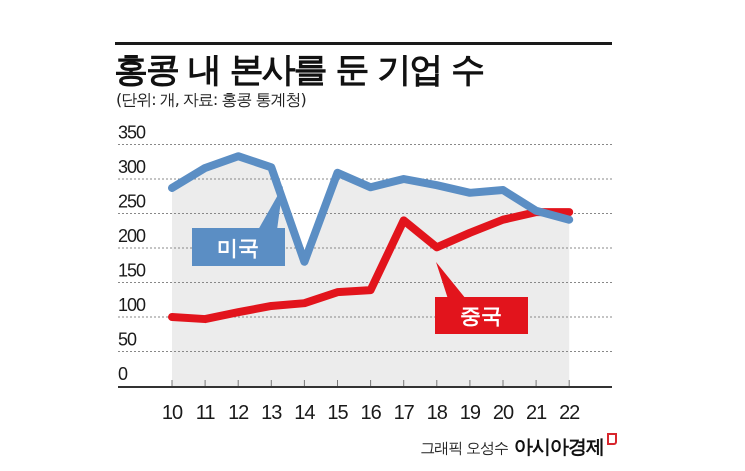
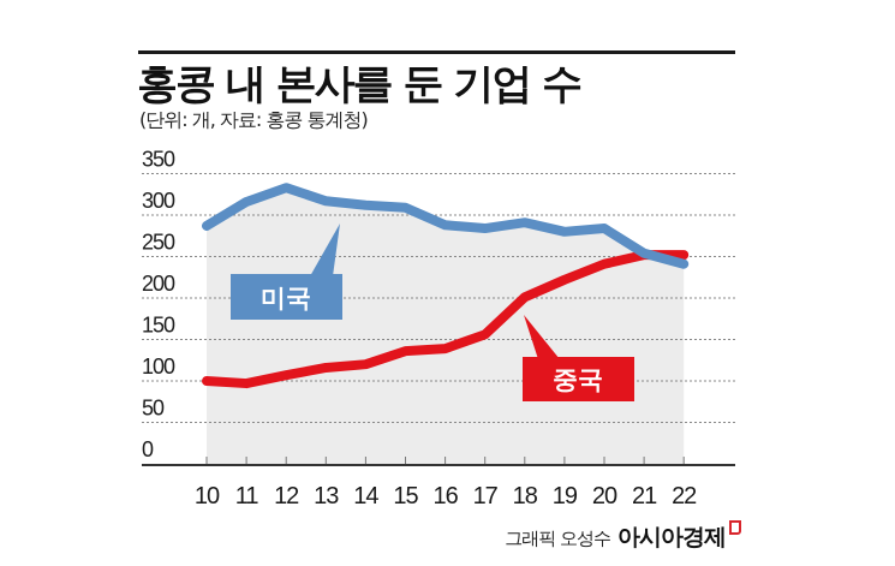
미국/14: 180 -> 310
미국/17: 300 -> 280
중국/17: 240 -> 160
